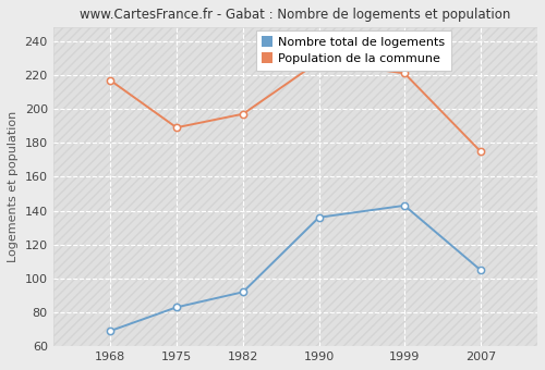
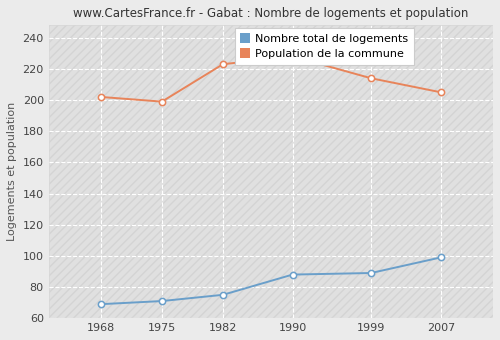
Population de la commune/1968: 217 -> 202
Nombre total de logements/1975: 83 -> 71
Population de la commune/1975: 189 -> 199
Nombre total de logements/1982: 92 -> 75
Population de la commune/1982: 197 -> 223
Nombre total de logements/1990: 136 -> 88
Nombre total de logements/1999: 143 -> 89
Population de la commune/1999: 221 -> 214
Nombre total de logements/2007: 105 -> 99
Population de la commune/2007: 175 -> 205
